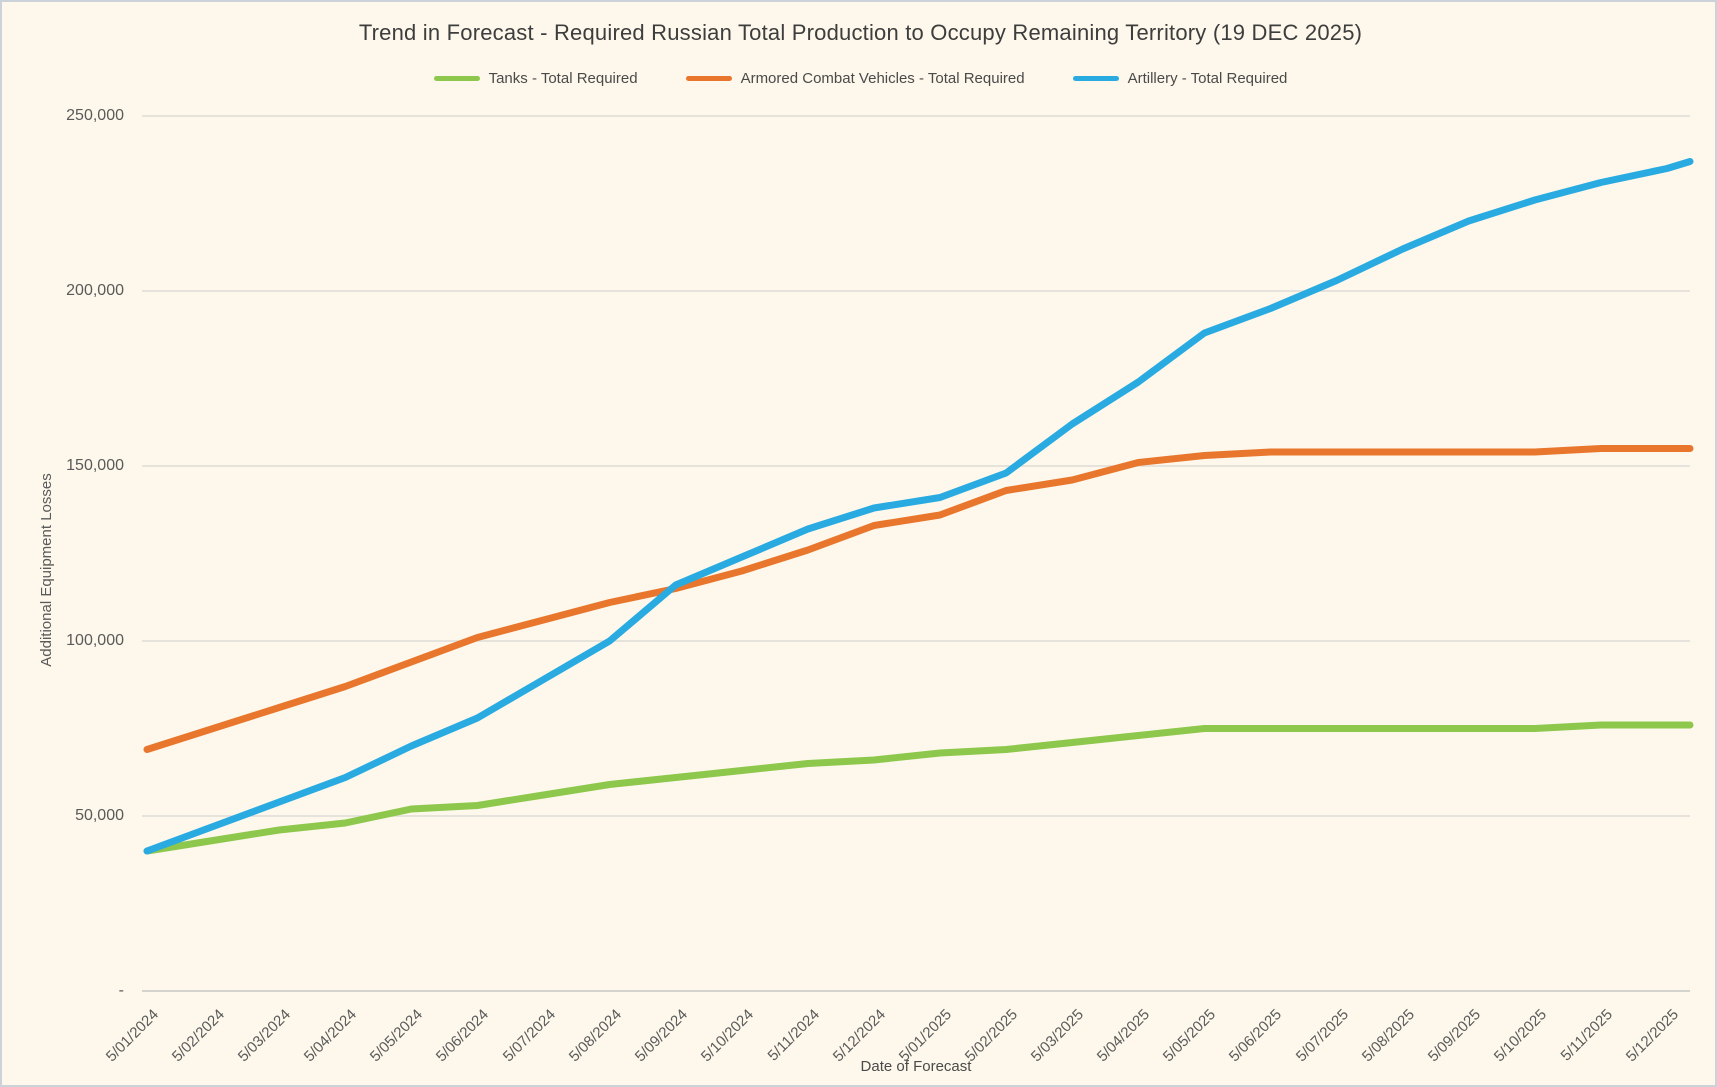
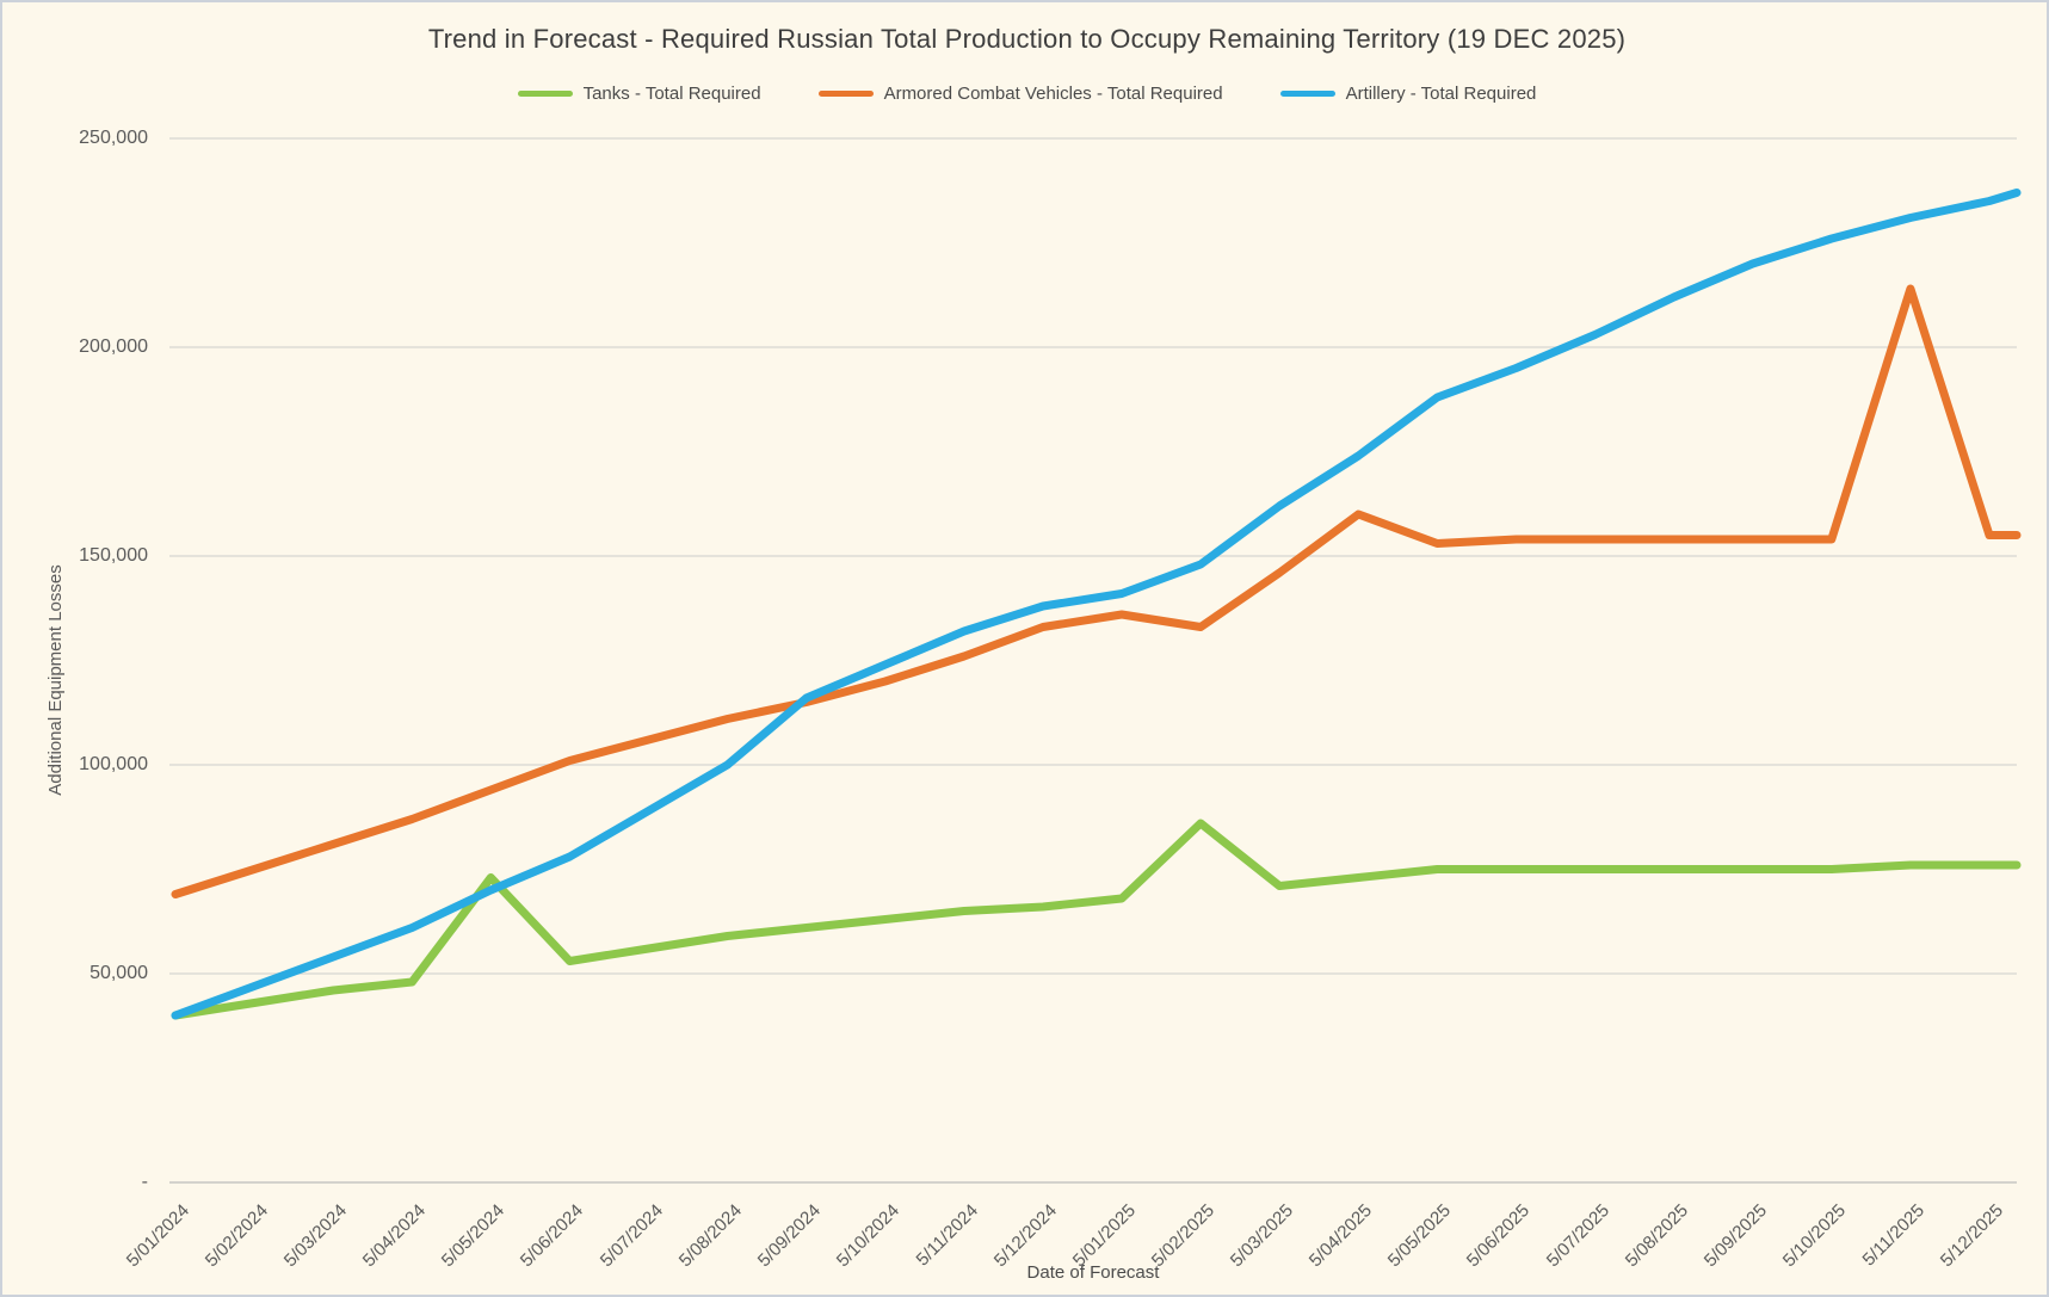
Tanks - Total Required/5/05/2024: 52000 -> 73000
Tanks - Total Required/5/02/2025: 69000 -> 86000
Armored Combat Vehicles - Total Required/5/02/2025: 143000 -> 133000
Armored Combat Vehicles - Total Required/5/04/2025: 151000 -> 160000
Armored Combat Vehicles - Total Required/5/11/2025: 155000 -> 214000
